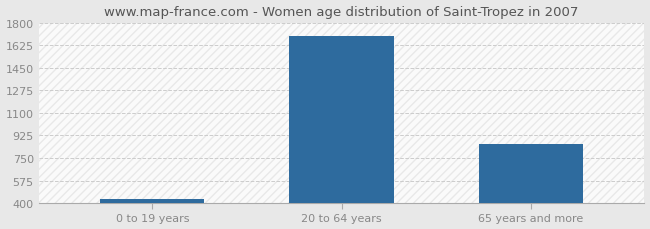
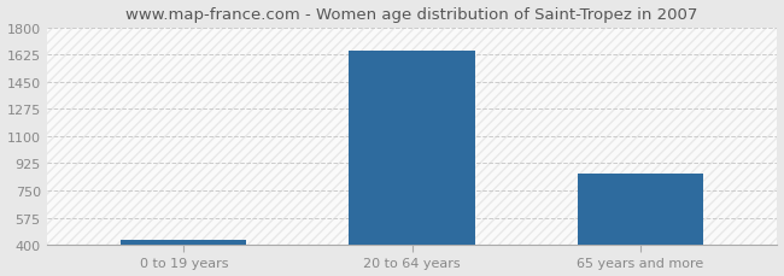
20 to 64 years: 1700 -> 1650
